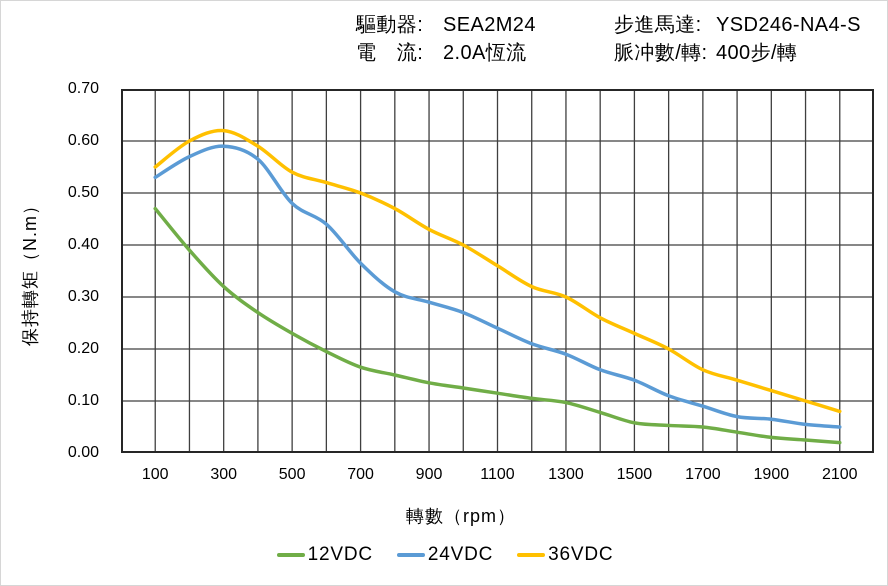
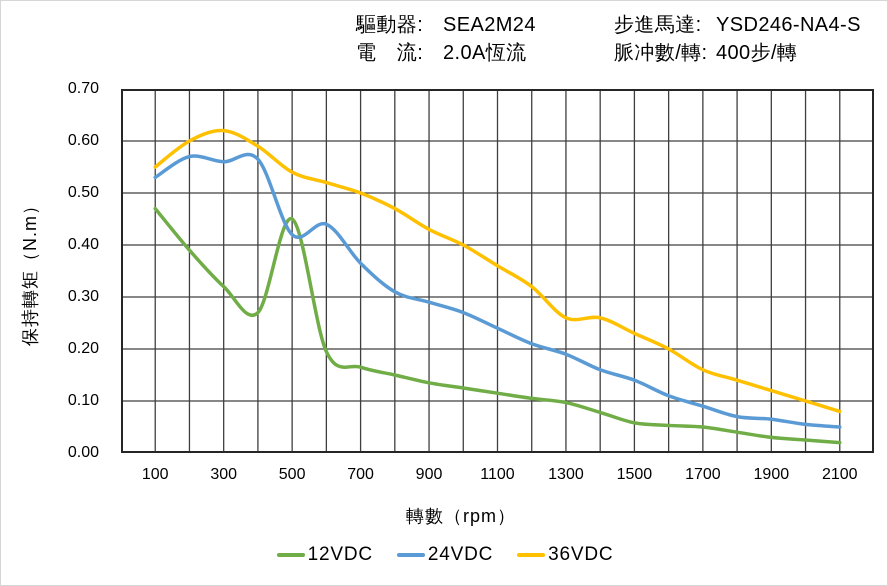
24VDC/300: 0.59 -> 0.56
12VDC/500: 0.23 -> 0.45
24VDC/500: 0.48 -> 0.42
36VDC/1300: 0.30 -> 0.26
